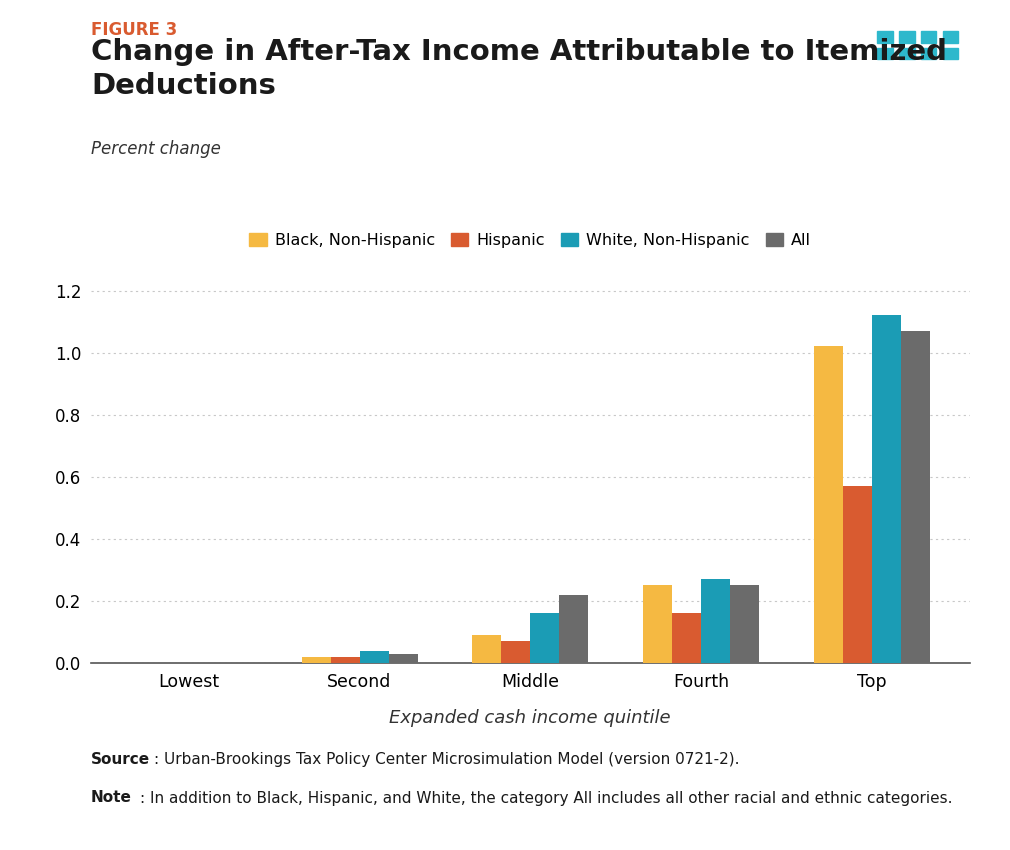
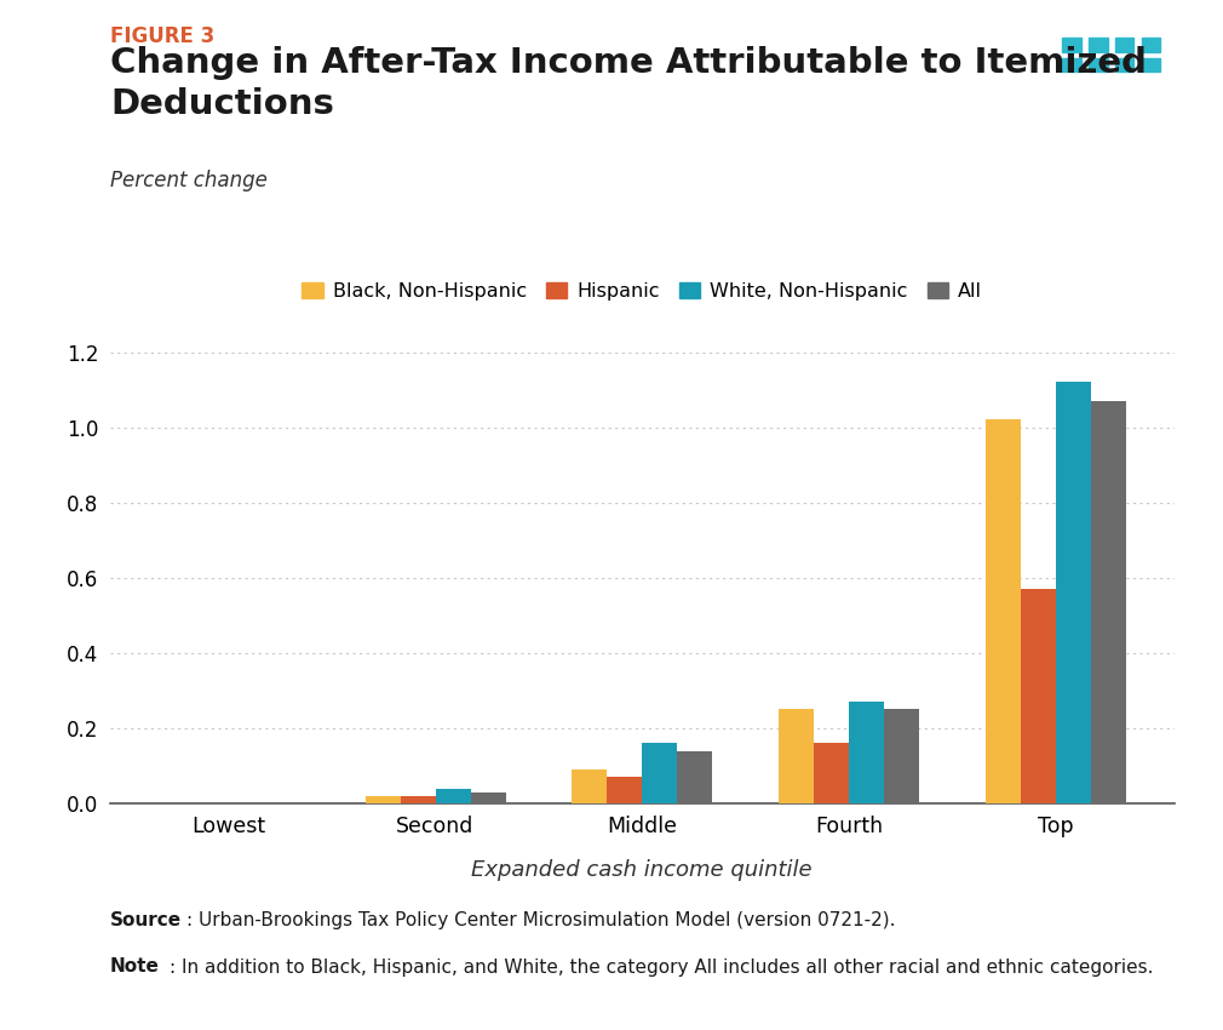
All/Middle: 0.22 -> 0.14
